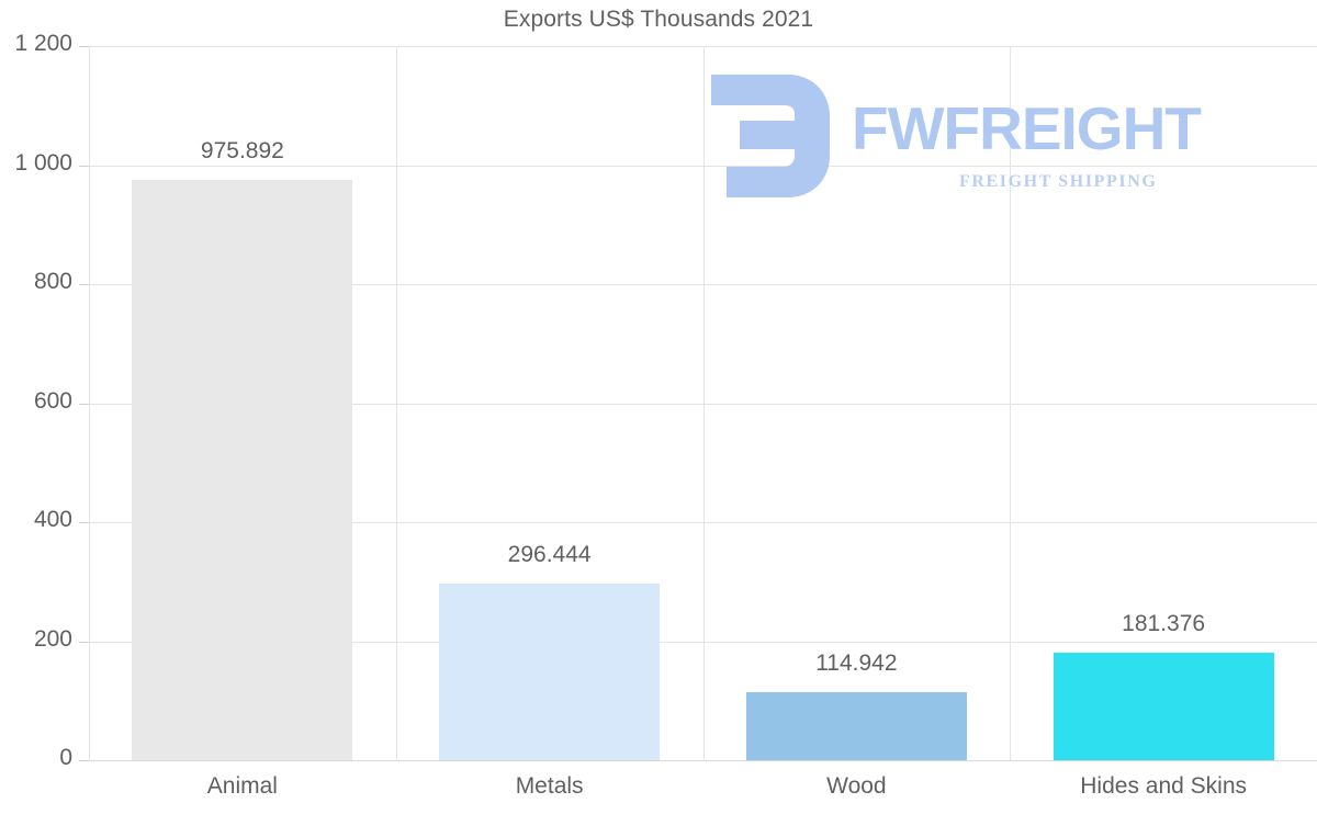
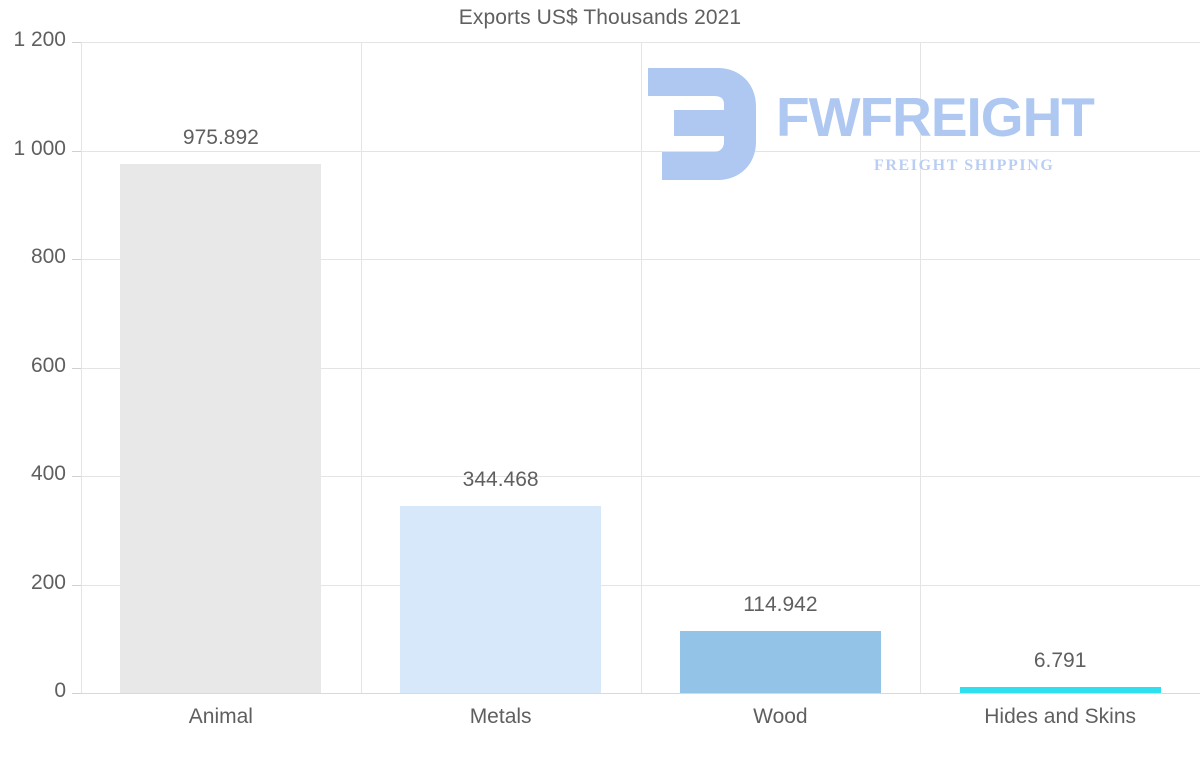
Metals: 296.444 -> 344.468
Hides and Skins: 181.376 -> 6.791
